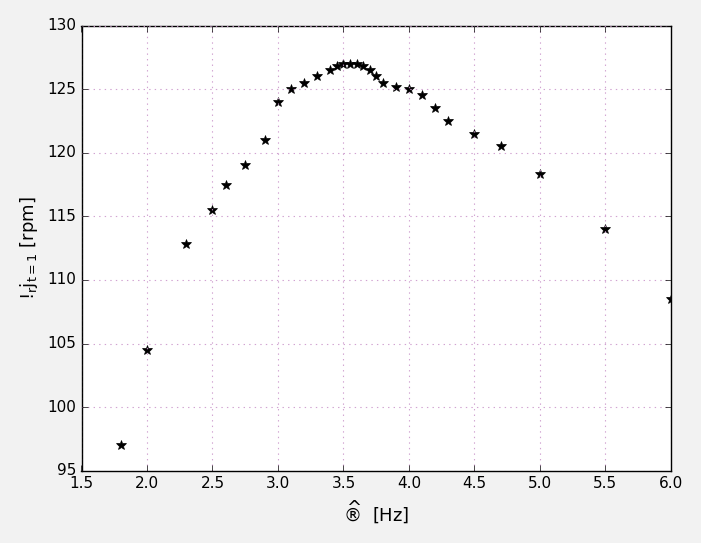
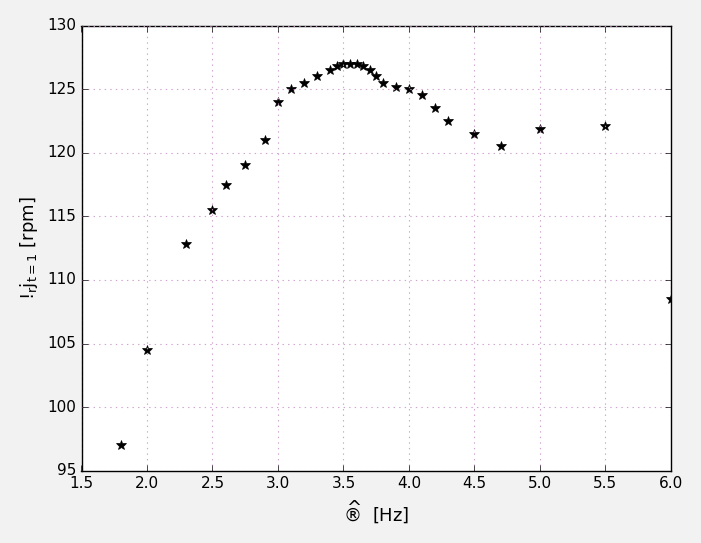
5.0: 118.3 -> 121.9
5.5: 114.0 -> 122.1
